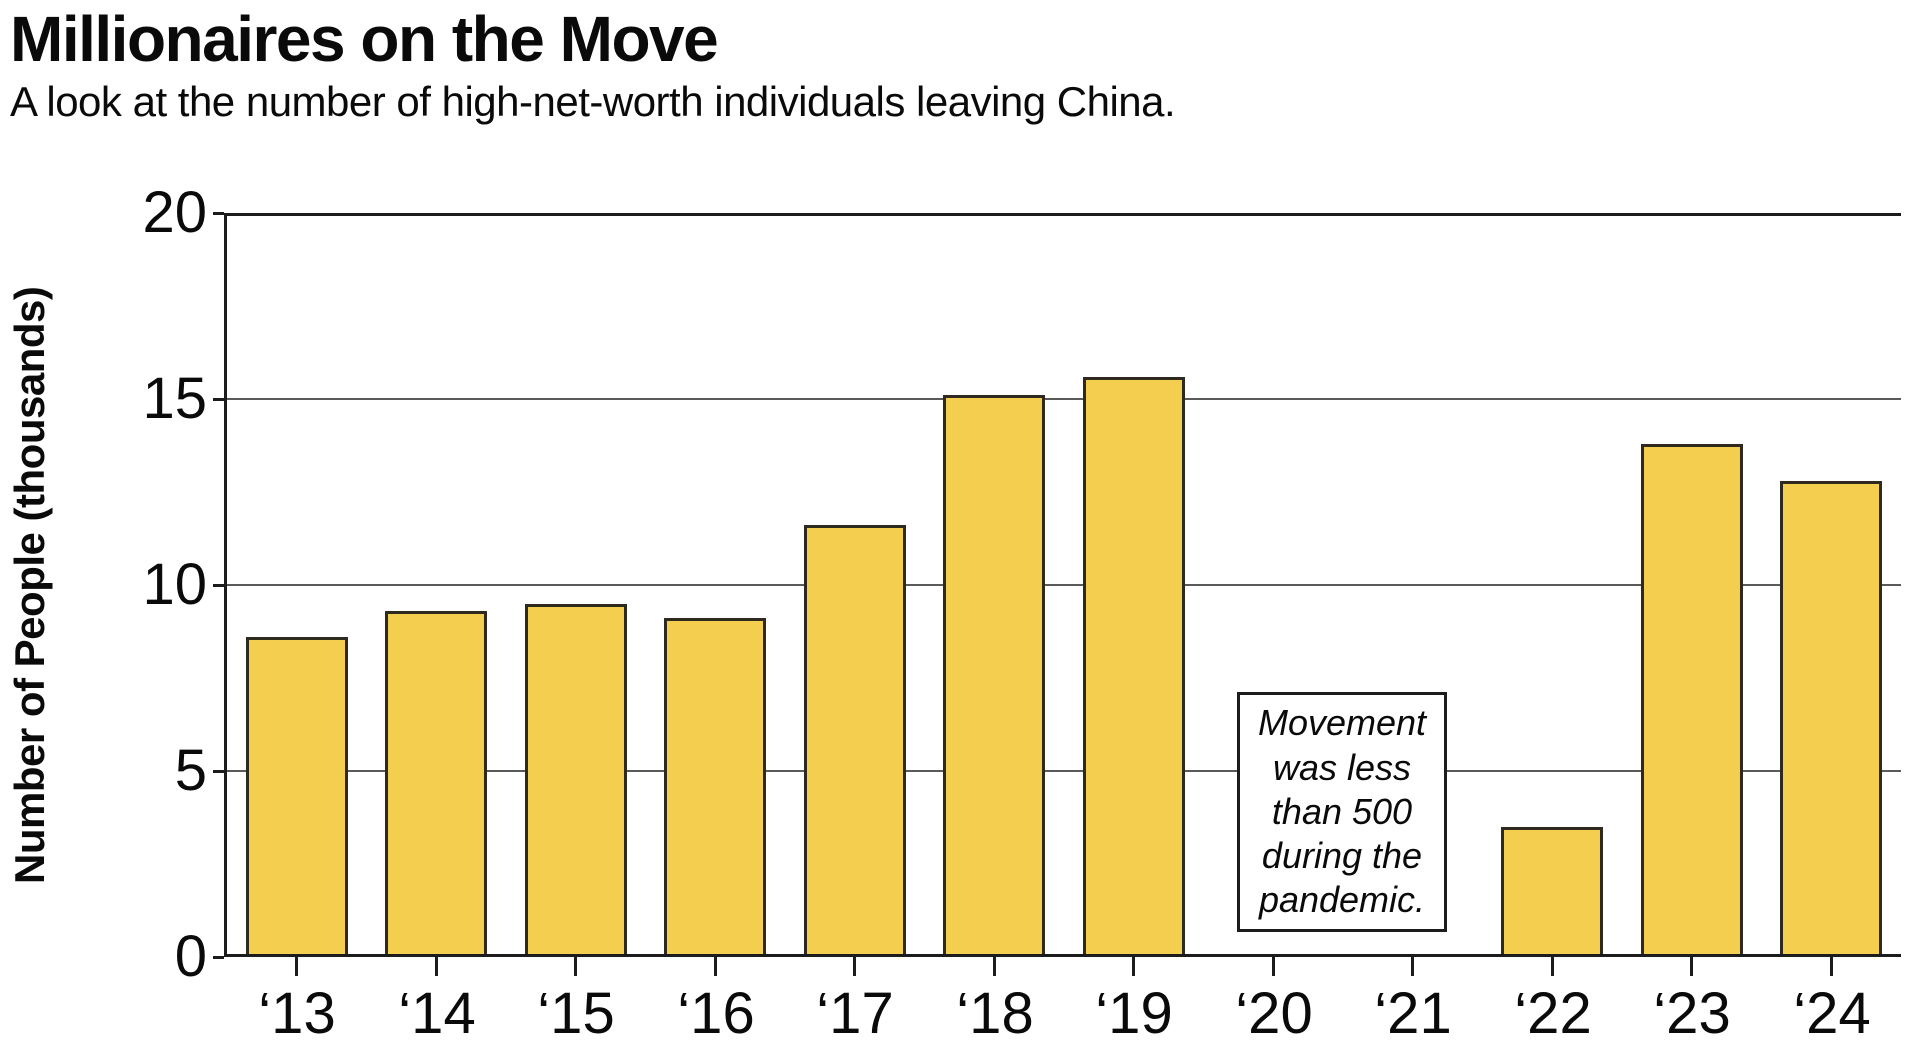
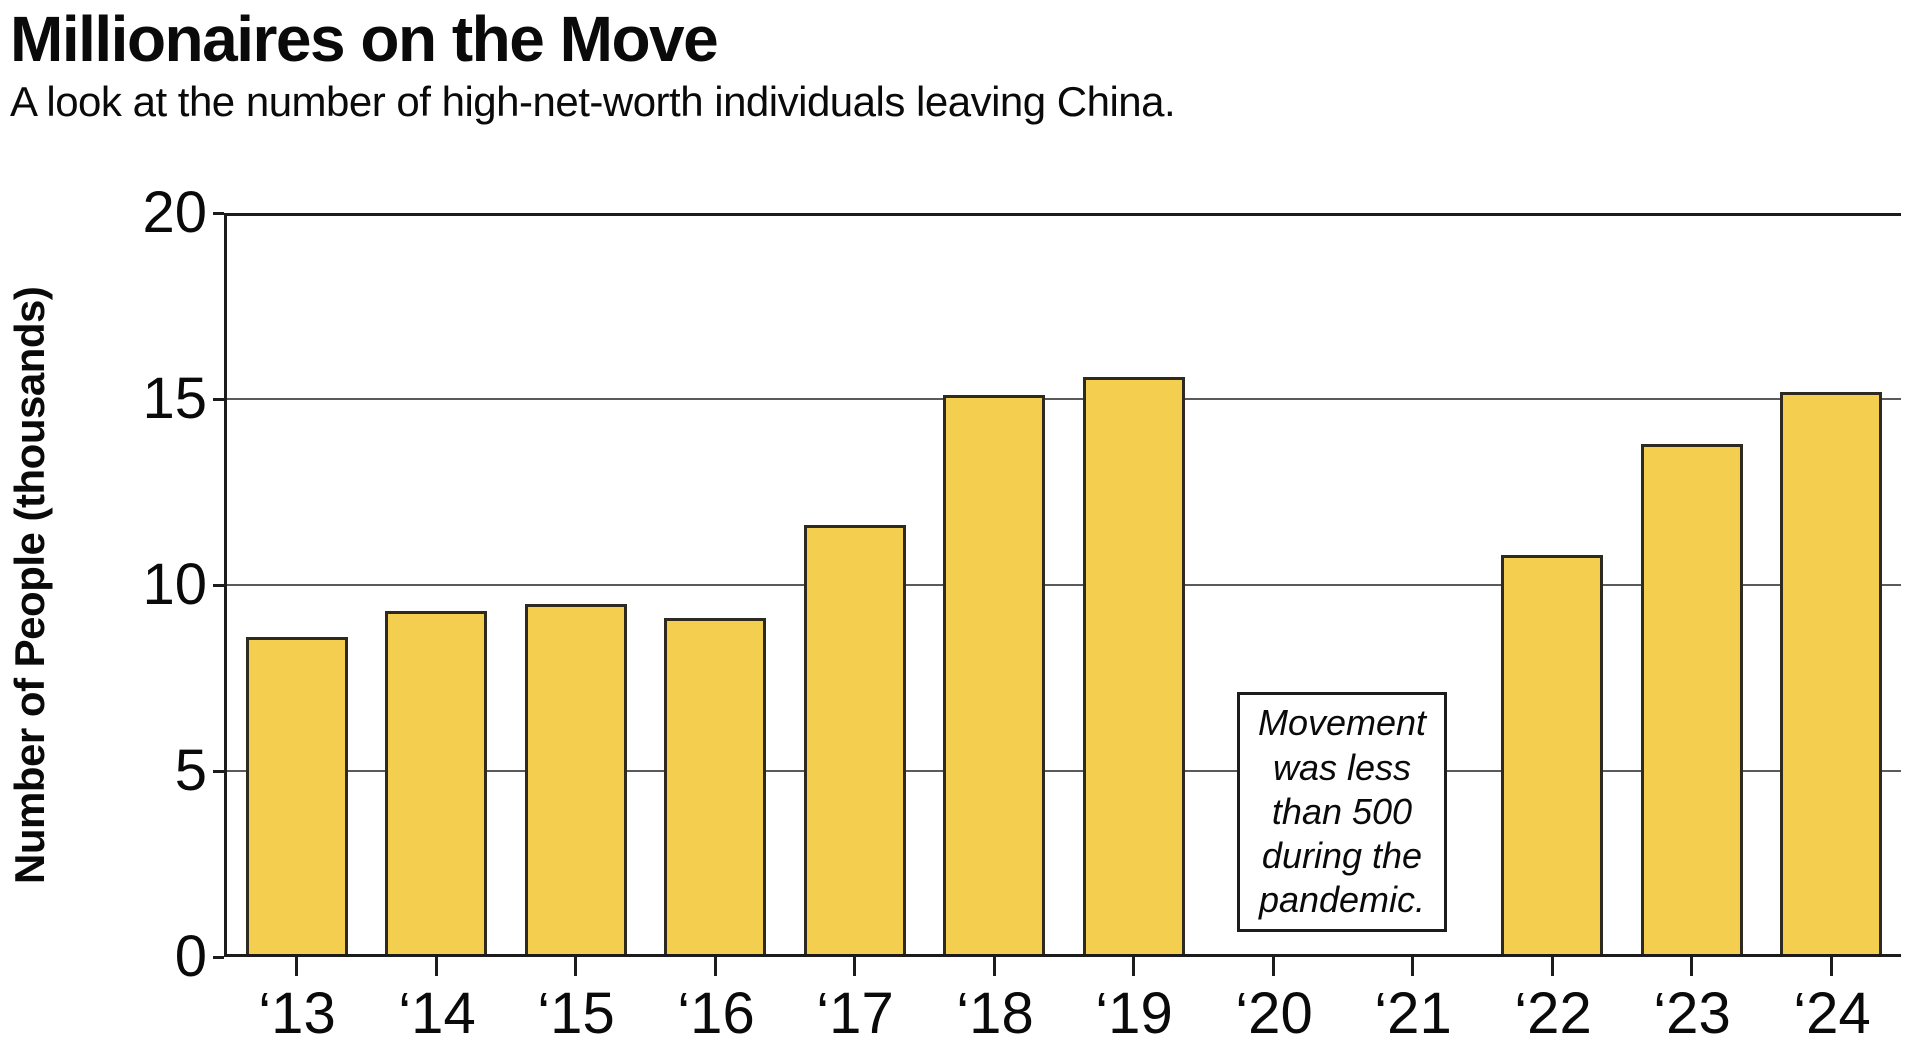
‘22: 3.5 -> 10.8
‘24: 12.8 -> 15.2
